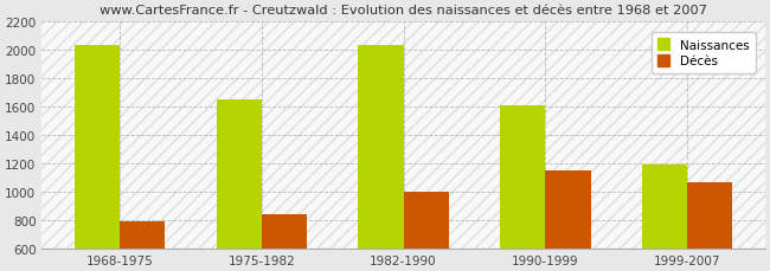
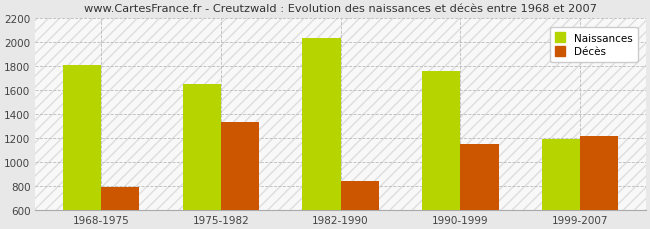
Naissances/1968-1975: 2030 -> 1810
Décès/1975-1982: 840 -> 1330
Décès/1982-1990: 1000 -> 840
Naissances/1990-1999: 1610 -> 1760
Décès/1999-2007: 1070 -> 1220
